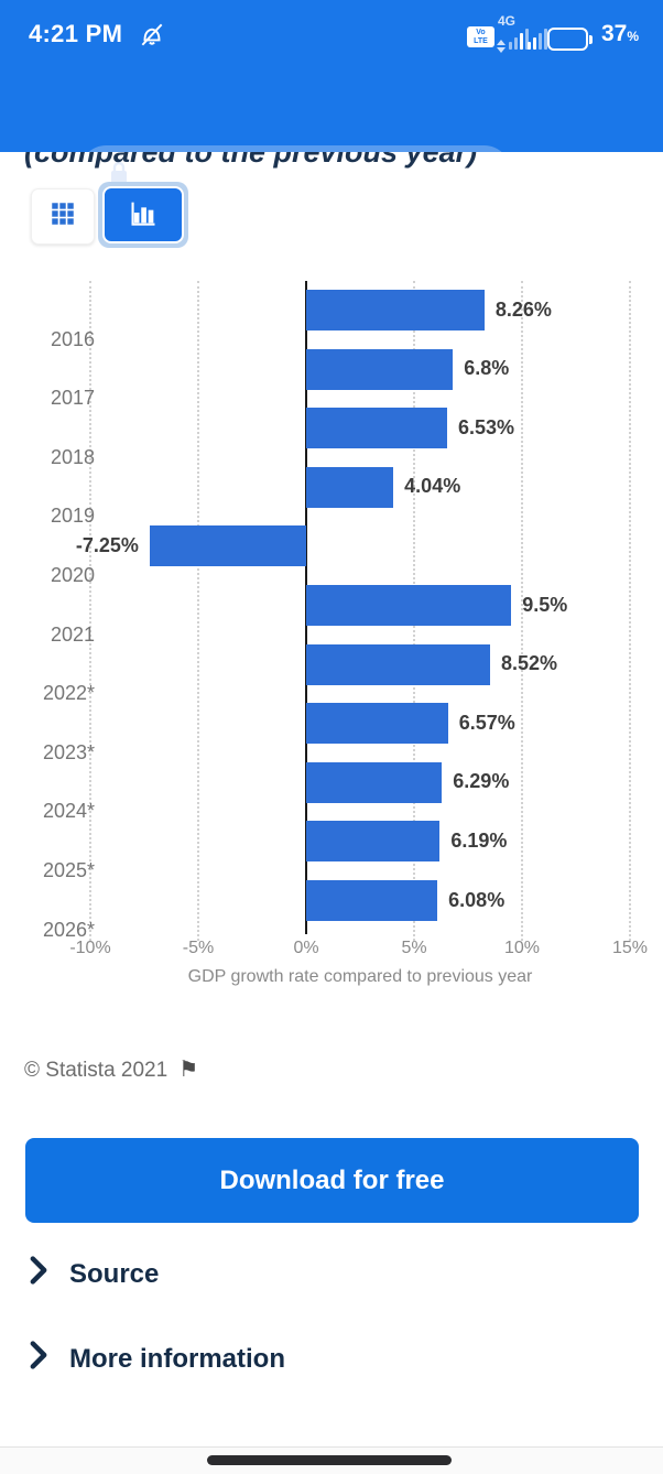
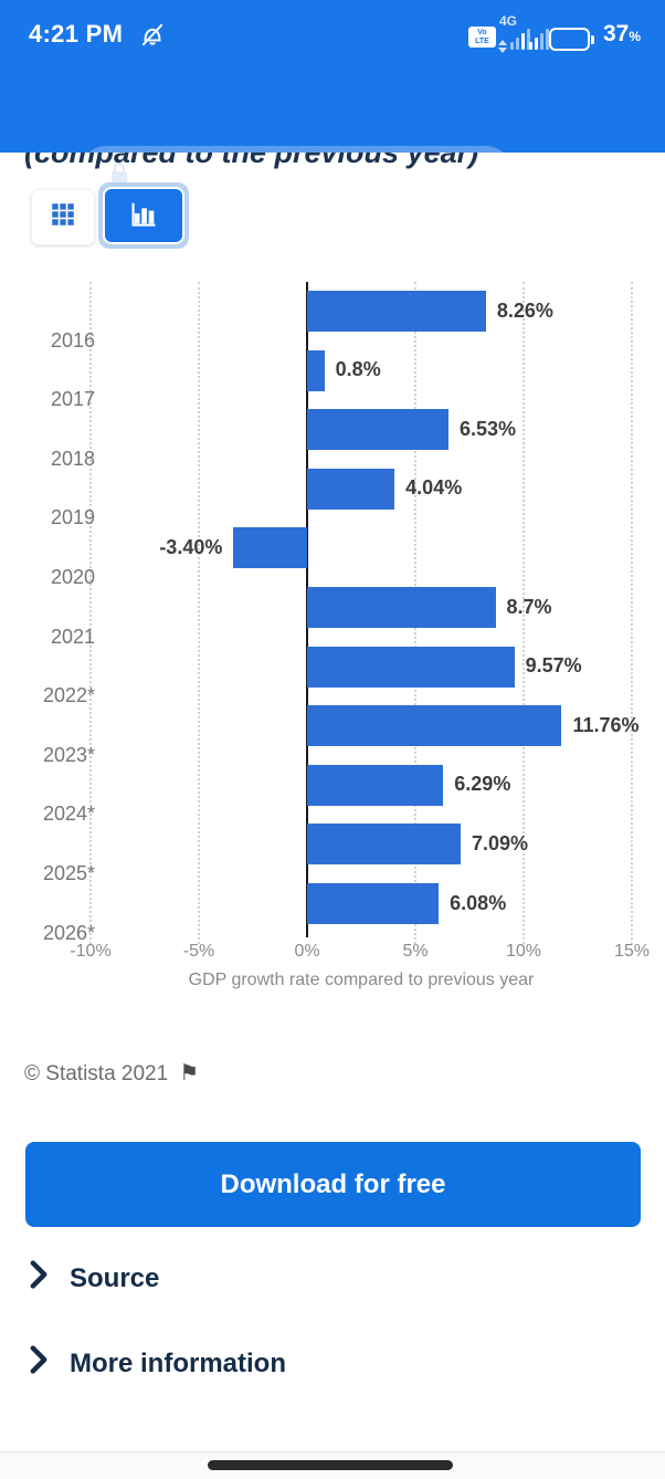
2017: 6.8% -> 0.8%
2020: -7.25% -> -3.40%
2021: 9.5% -> 8.7%
2022*: 8.52% -> 9.57%
2023*: 6.57% -> 11.76%
2025*: 6.19% -> 7.09%
